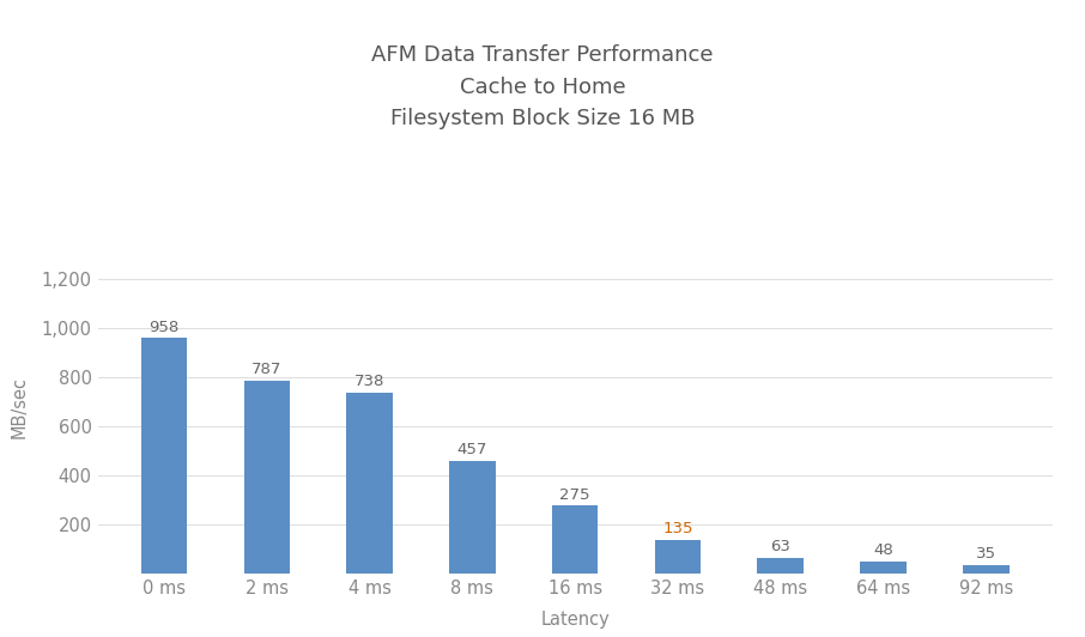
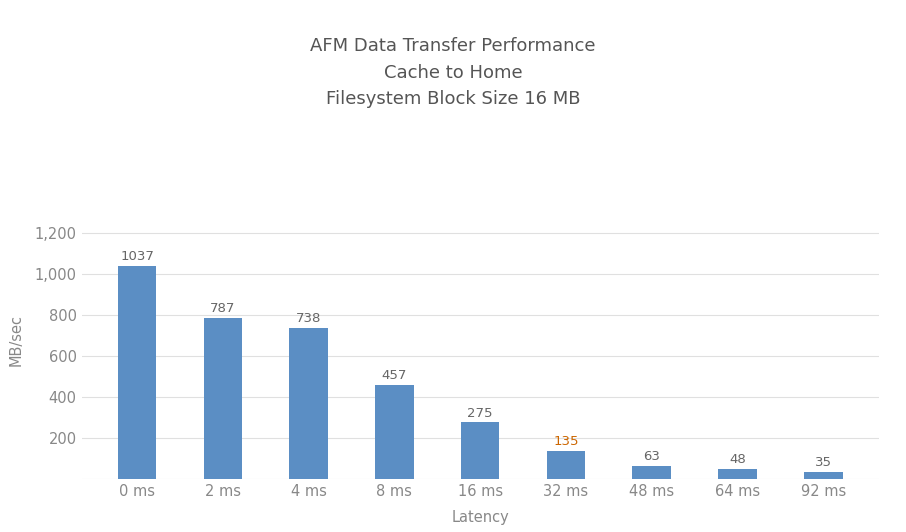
0 ms: 958 -> 1037
